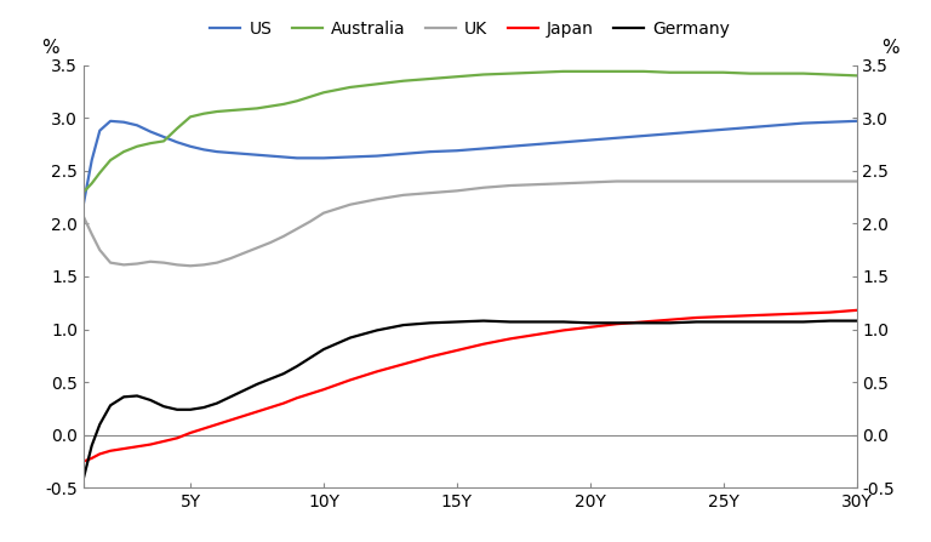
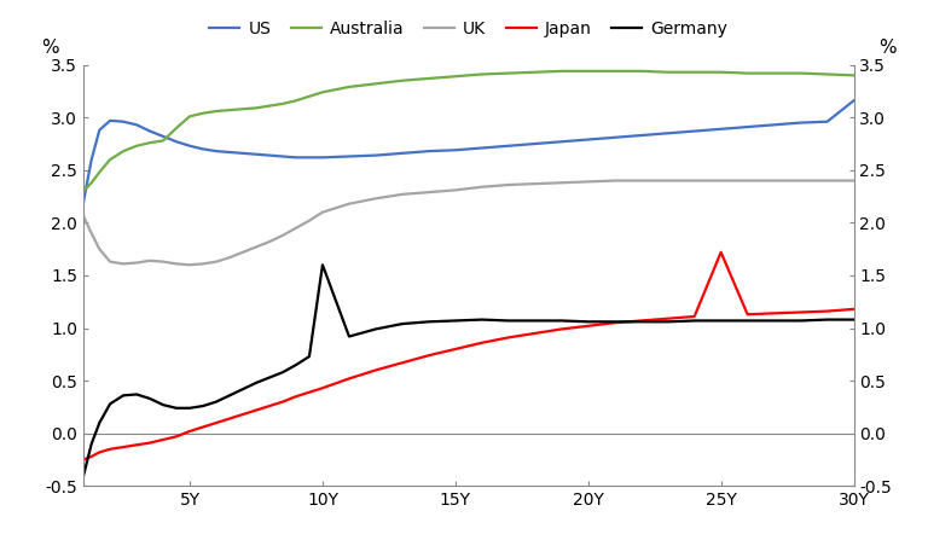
Germany/10Y: 0.81 -> 1.60
Japan/25Y: 1.12 -> 1.72
US/30Y: 2.97 -> 3.16
